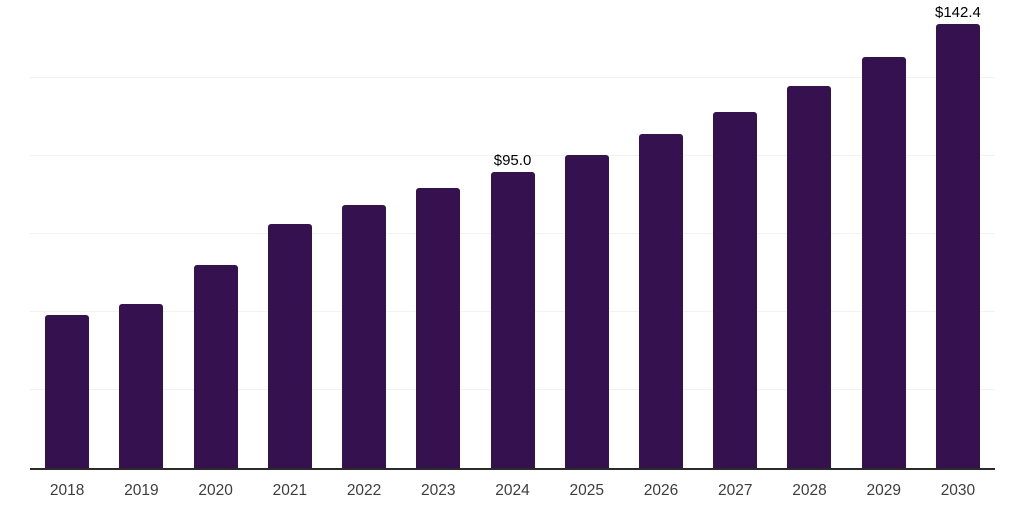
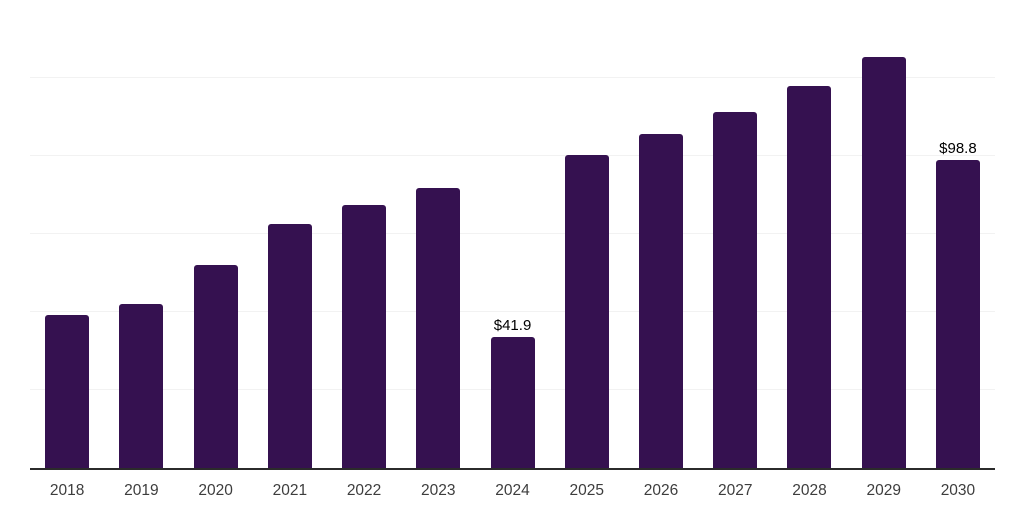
2024: $95.0 -> $41.9
2030: $142.4 -> $98.8
